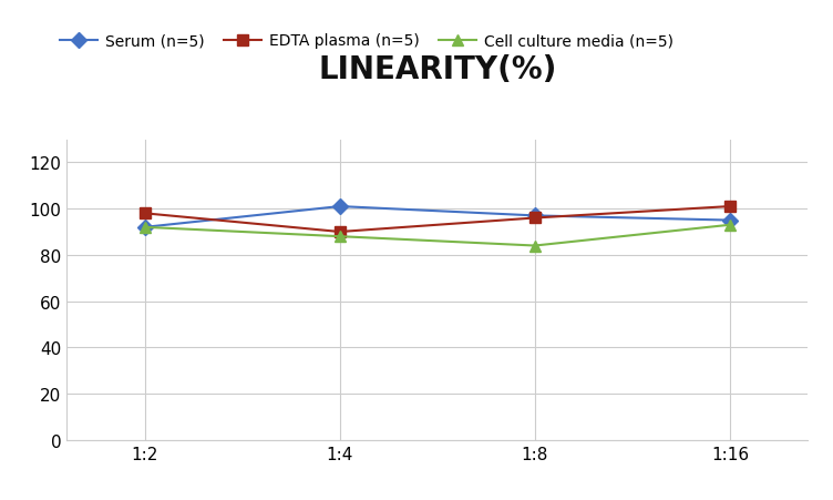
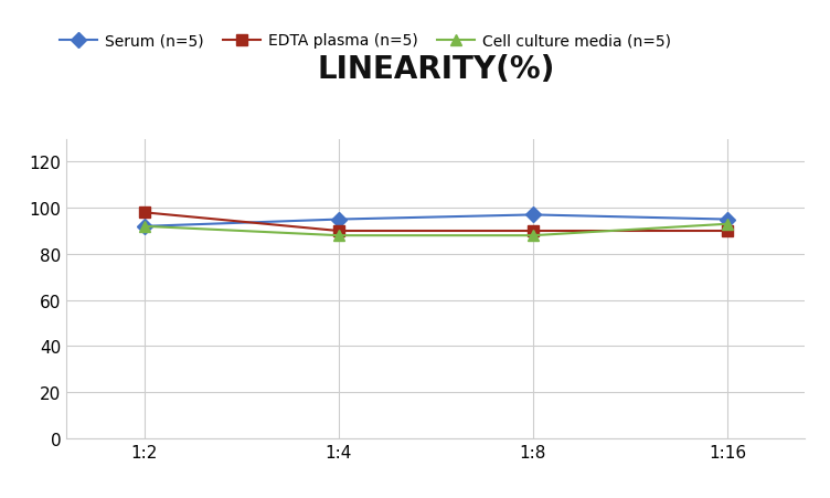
Serum (n=5)/1:4: 101 -> 95
EDTA plasma (n=5)/1:8: 96 -> 90
Cell culture media (n=5)/1:8: 84 -> 88
EDTA plasma (n=5)/1:16: 101 -> 90
